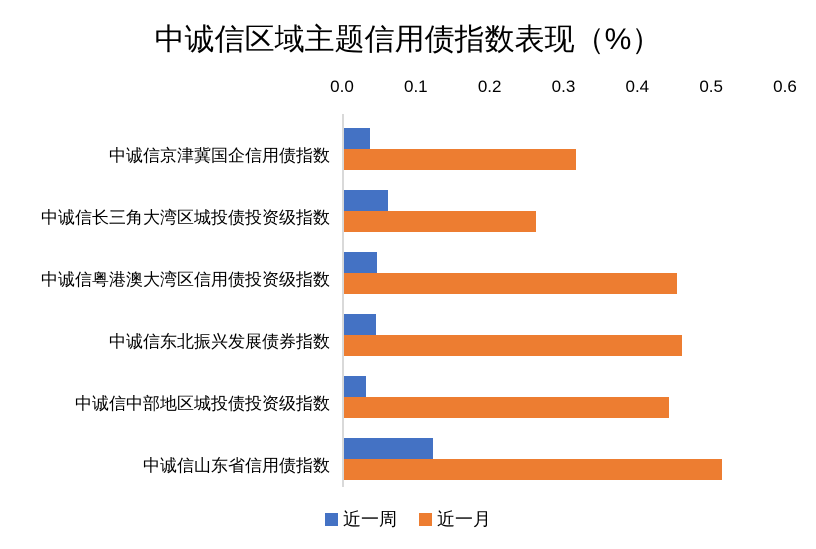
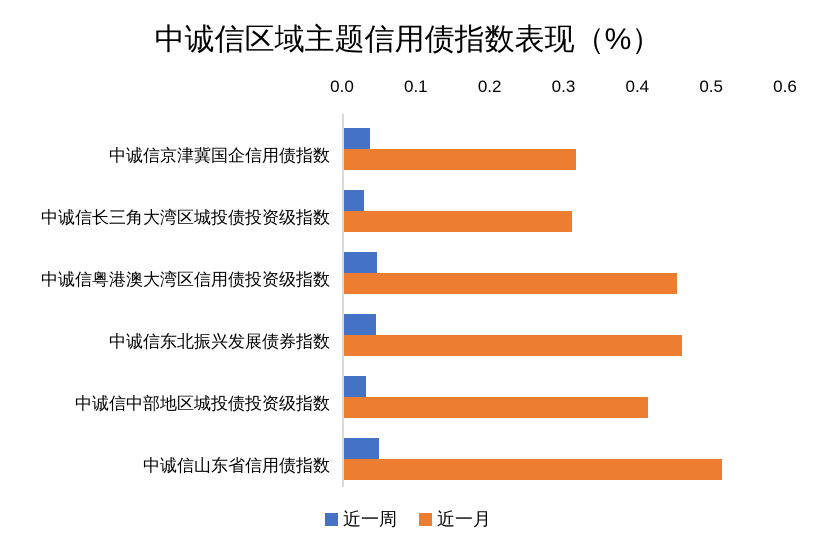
近一周/中诚信长三角大湾区城投债投资级指数: 0.06 -> 0.03
近一月/中诚信长三角大湾区城投债投资级指数: 0.26 -> 0.31
近一月/中诚信中部地区城投债投资级指数: 0.44 -> 0.41
近一周/中诚信山东省信用债指数: 0.12 -> 0.05
